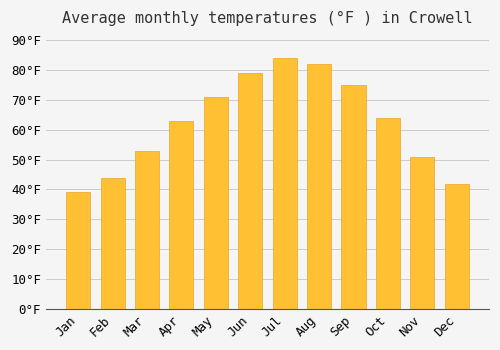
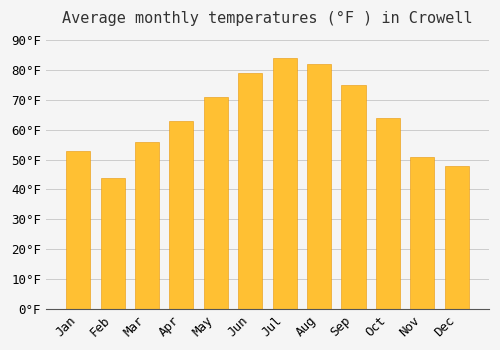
Jan: 39°F -> 53°F
Mar: 53°F -> 56°F
Dec: 42°F -> 48°F
